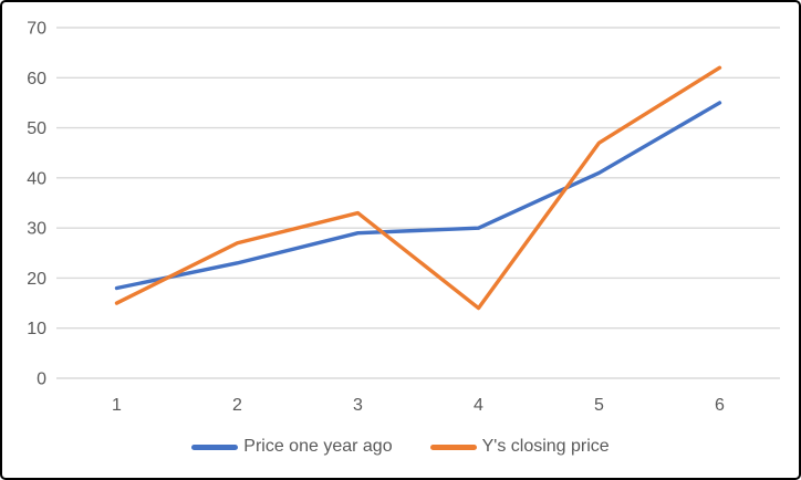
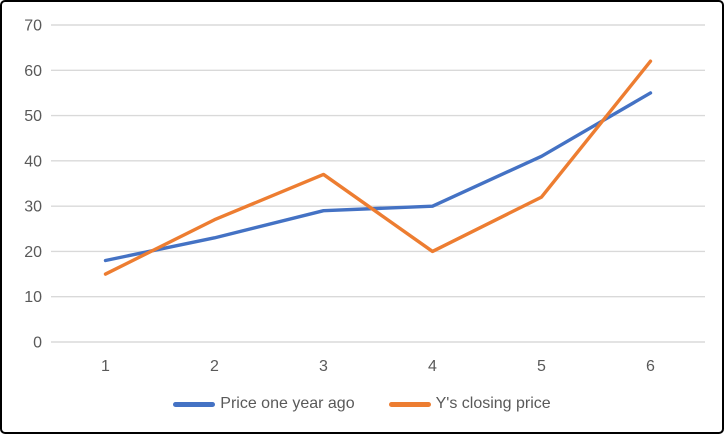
Y's closing price/3: 33 -> 37
Y's closing price/4: 14 -> 20
Y's closing price/5: 47 -> 32
